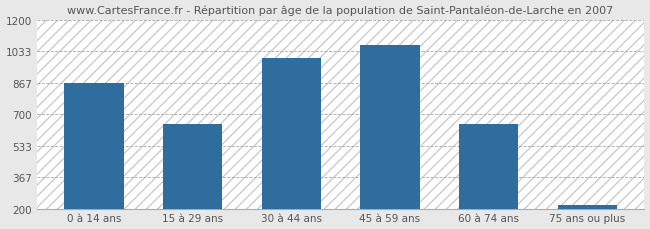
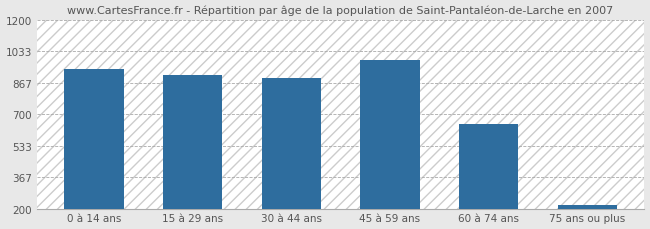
0 à 14 ans: 870 -> 940
15 à 29 ans: 650 -> 910
30 à 44 ans: 1000 -> 890
45 à 59 ans: 1070 -> 990
